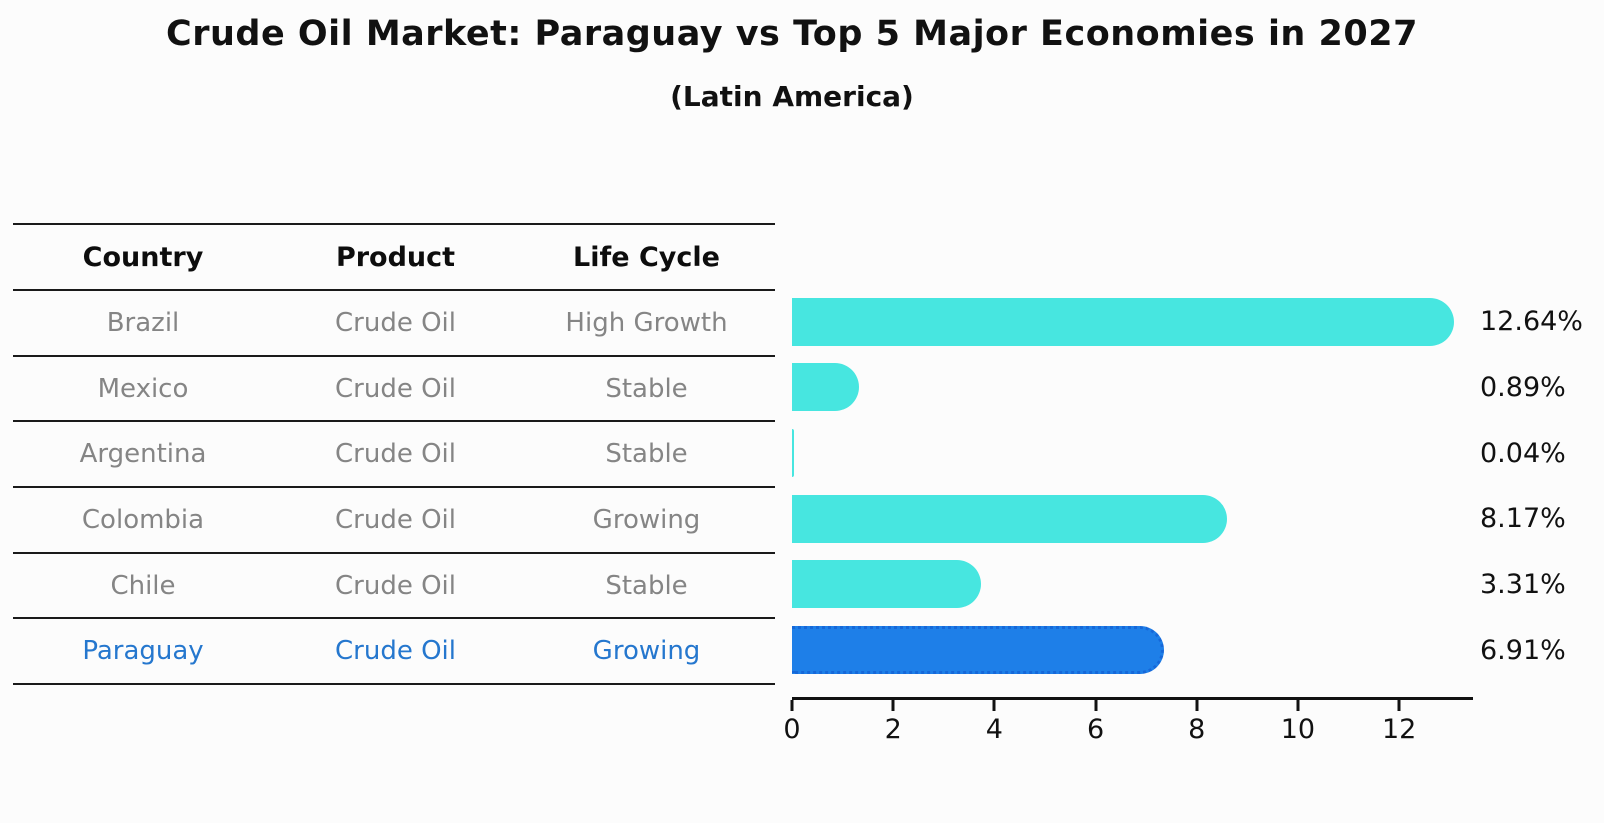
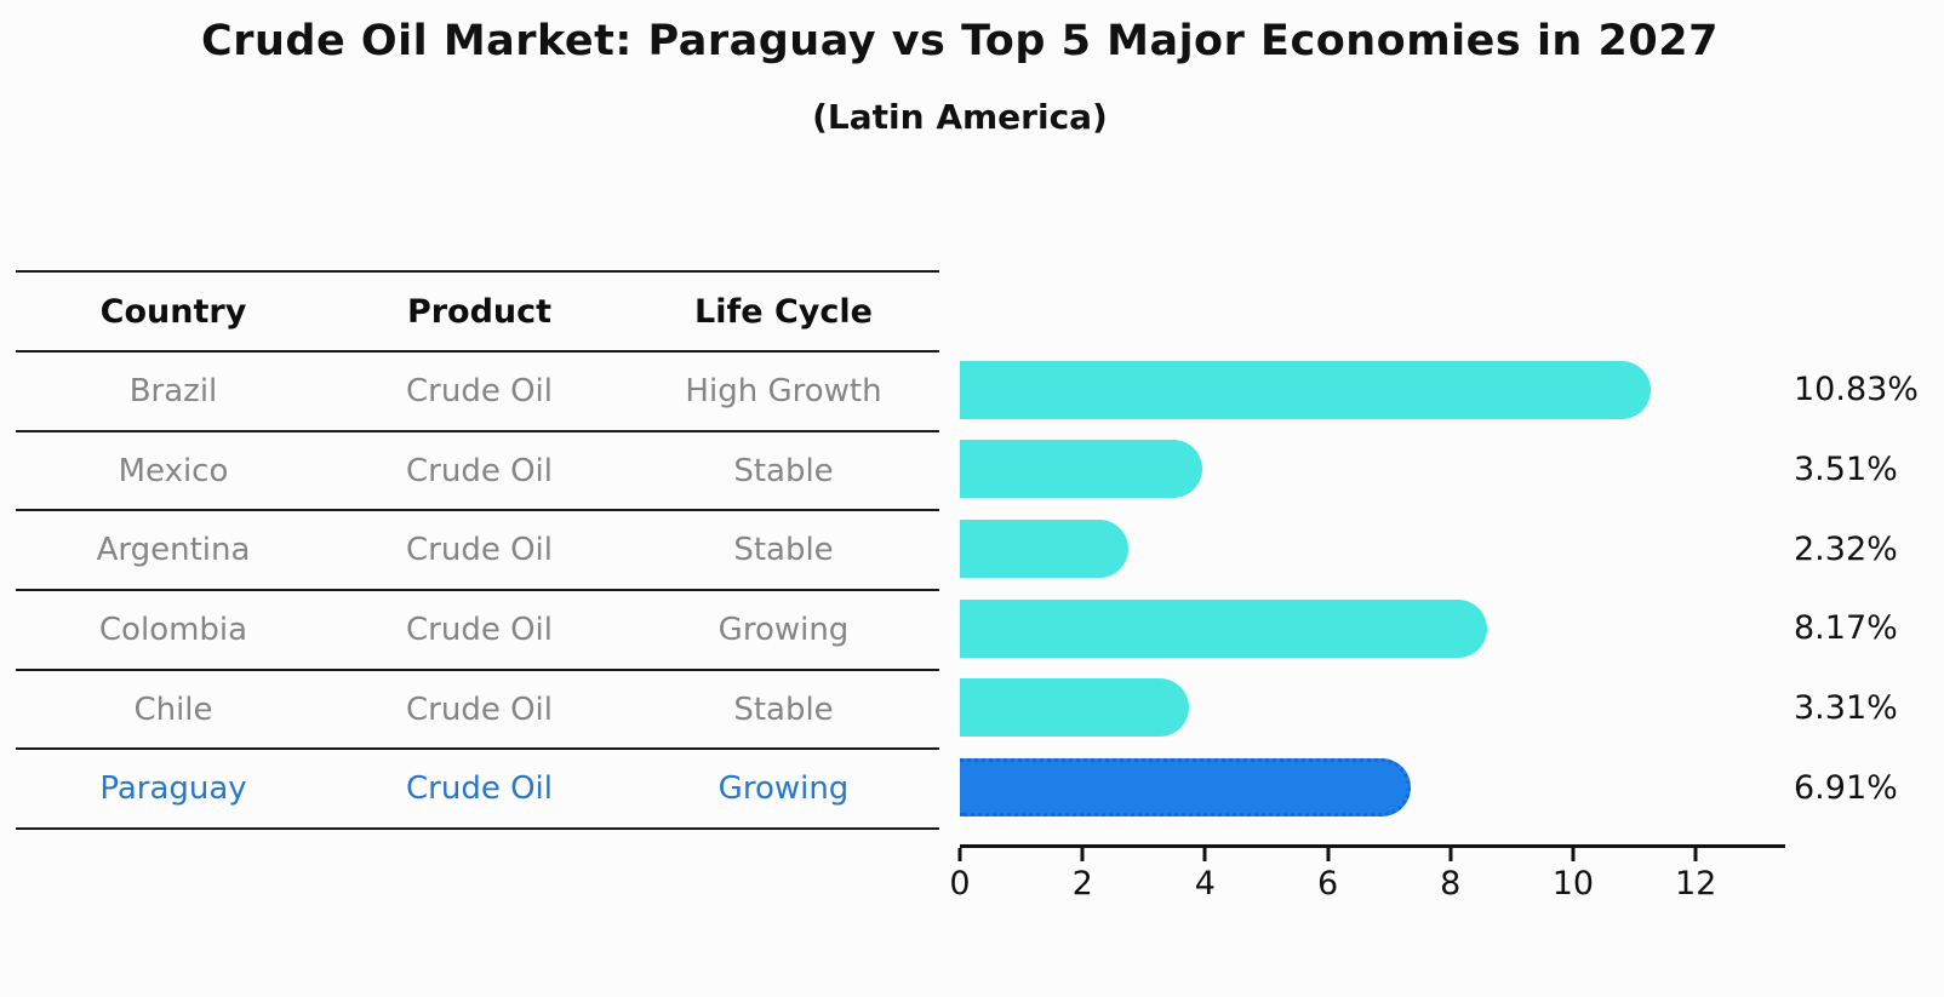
Brazil: 12.64% -> 10.83%
Mexico: 0.89% -> 3.51%
Argentina: 0.04% -> 2.32%
